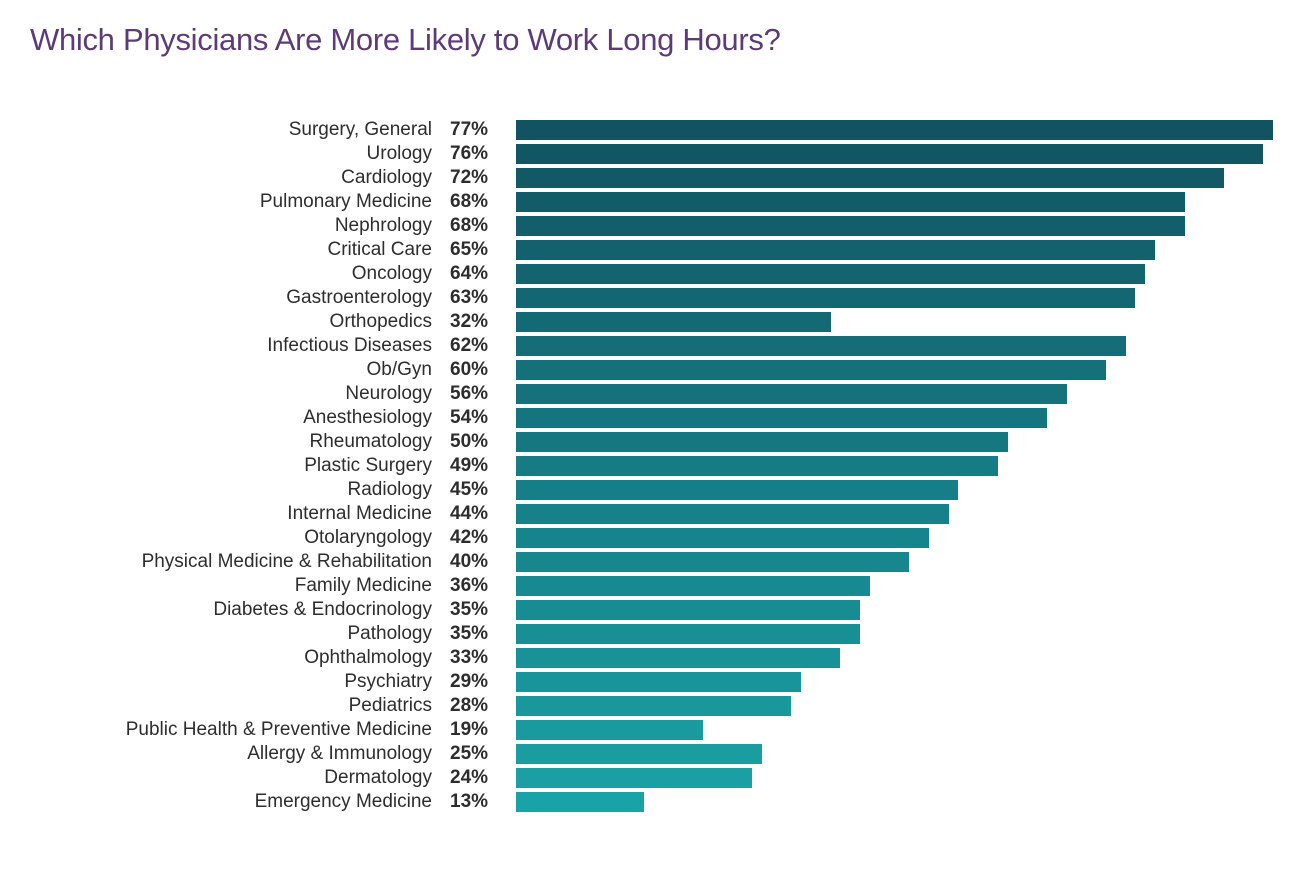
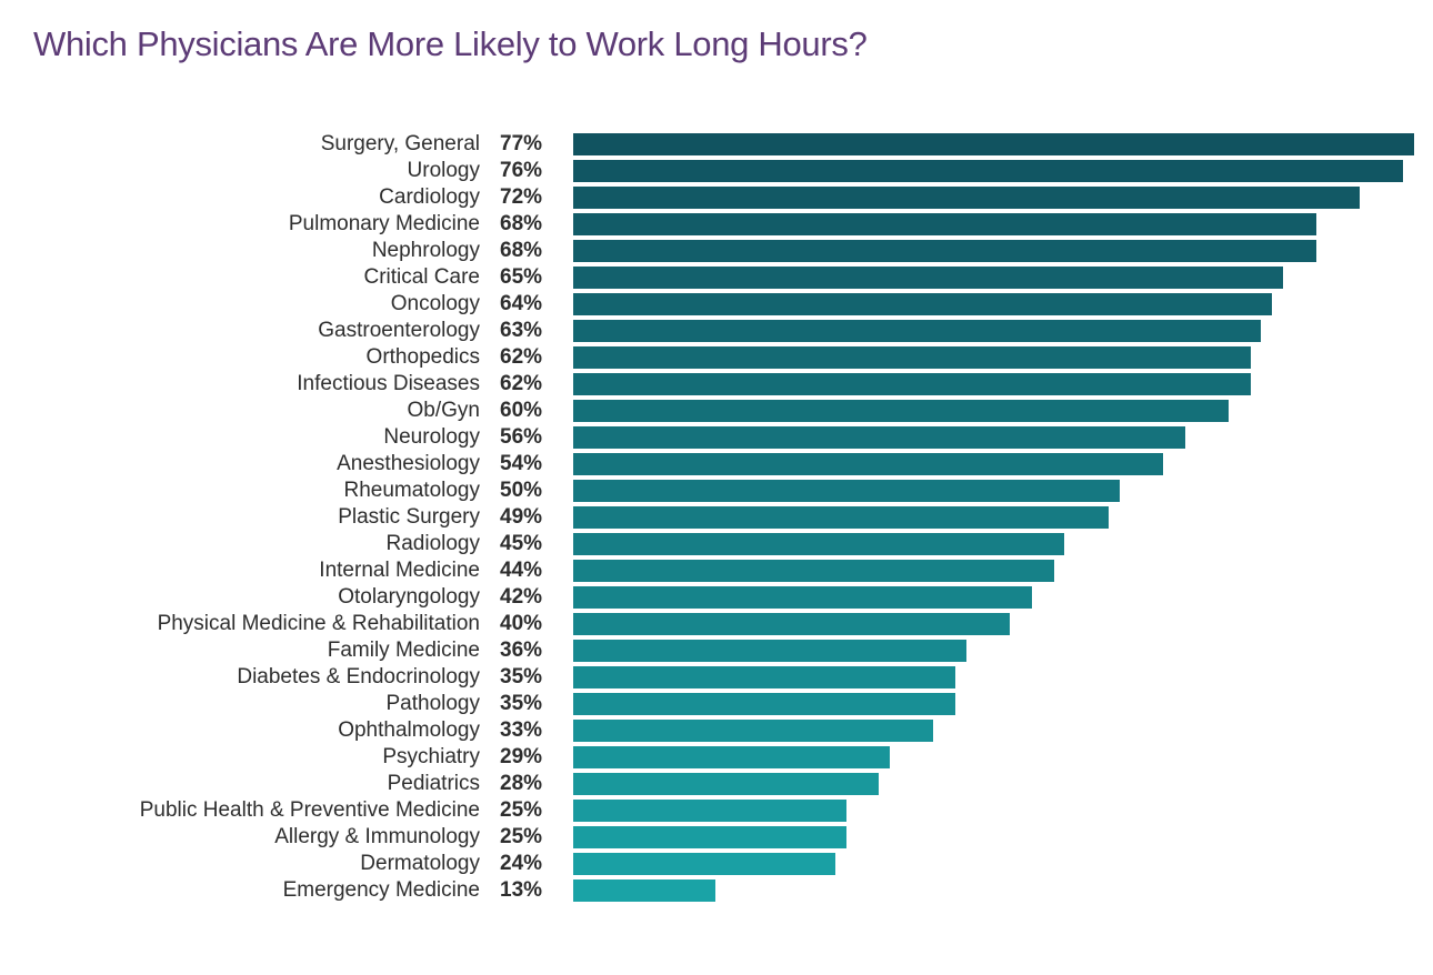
Orthopedics: 32% -> 62%
Public Health & Preventive Medicine: 19% -> 25%
